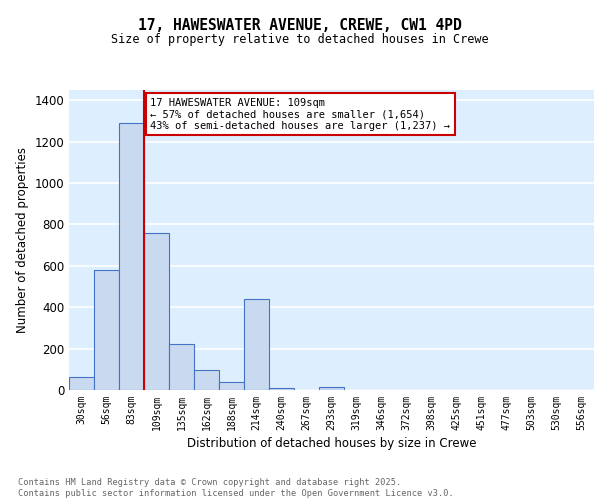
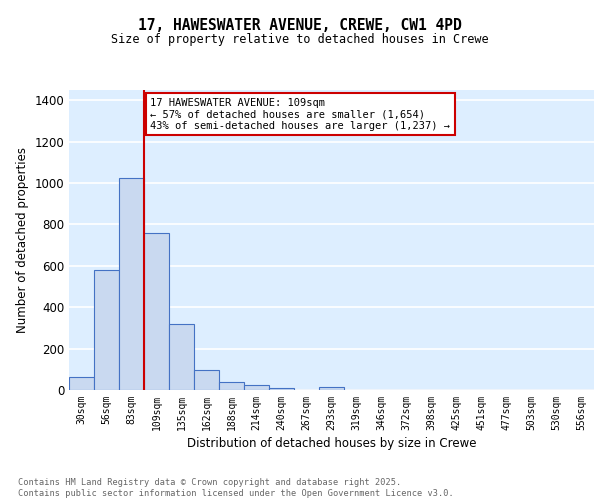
83sqm: 1290 -> 1025
135sqm: 220 -> 320
214sqm: 440 -> 25
